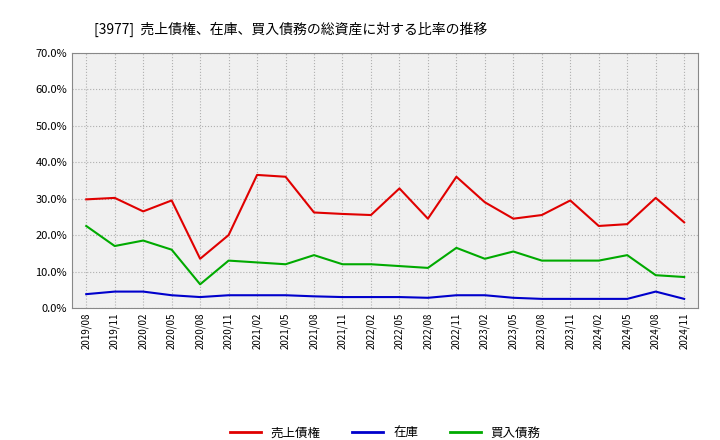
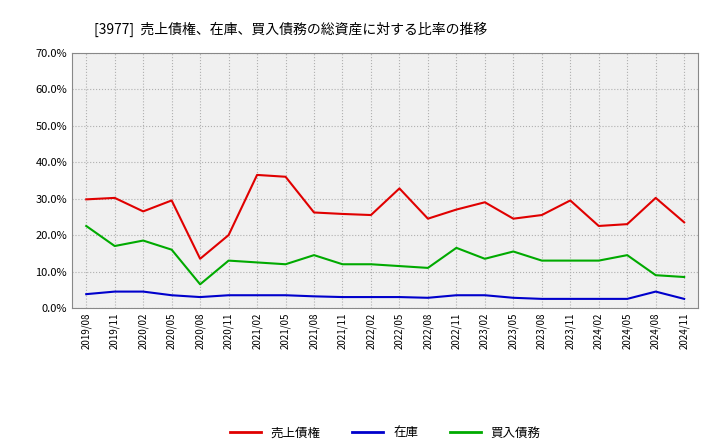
売上債権/2022/11: 36.0% -> 27.0%
